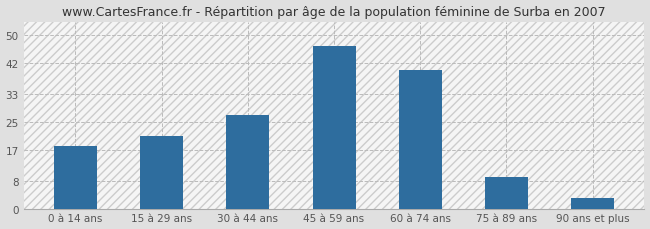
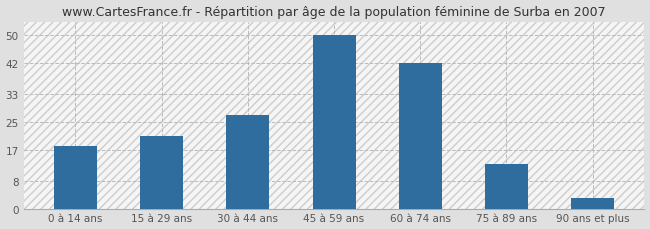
45 à 59 ans: 47 -> 50
60 à 74 ans: 40 -> 42
75 à 89 ans: 9 -> 13
